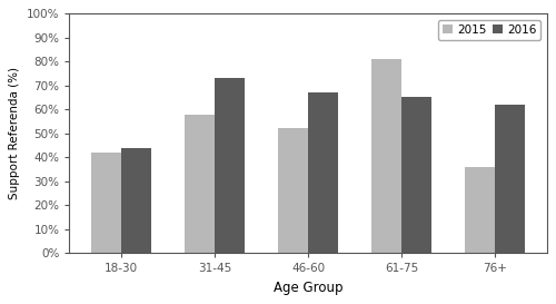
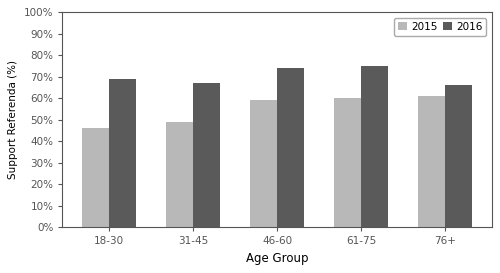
2015/18-30: 42% -> 46%
2016/18-30: 44% -> 69%
2015/31-45: 58% -> 49%
2016/31-45: 73% -> 67%
2015/46-60: 52% -> 59%
2016/46-60: 67% -> 74%
2015/61-75: 81% -> 60%
2016/61-75: 65% -> 75%
2015/76+: 36% -> 61%
2016/76+: 62% -> 66%
